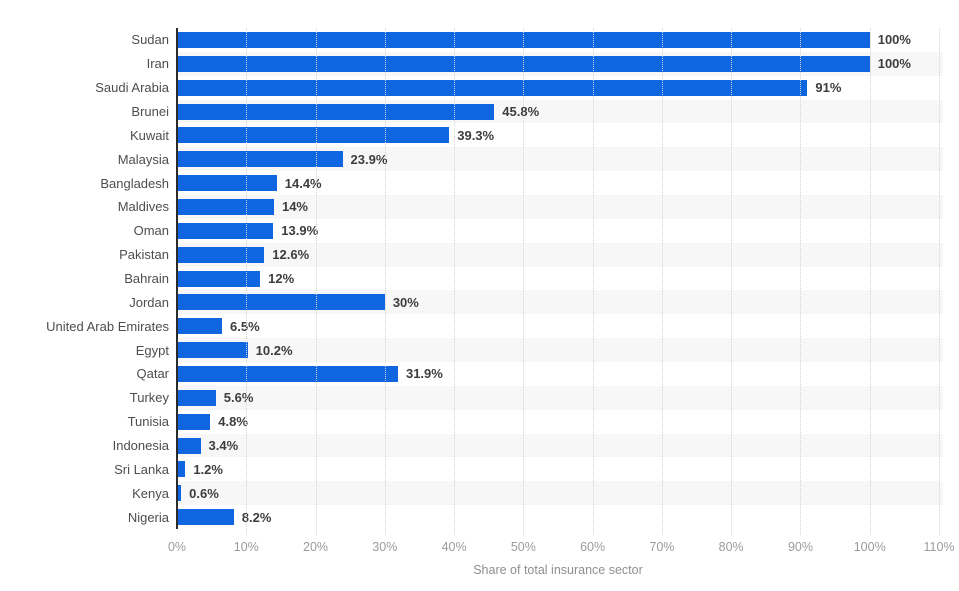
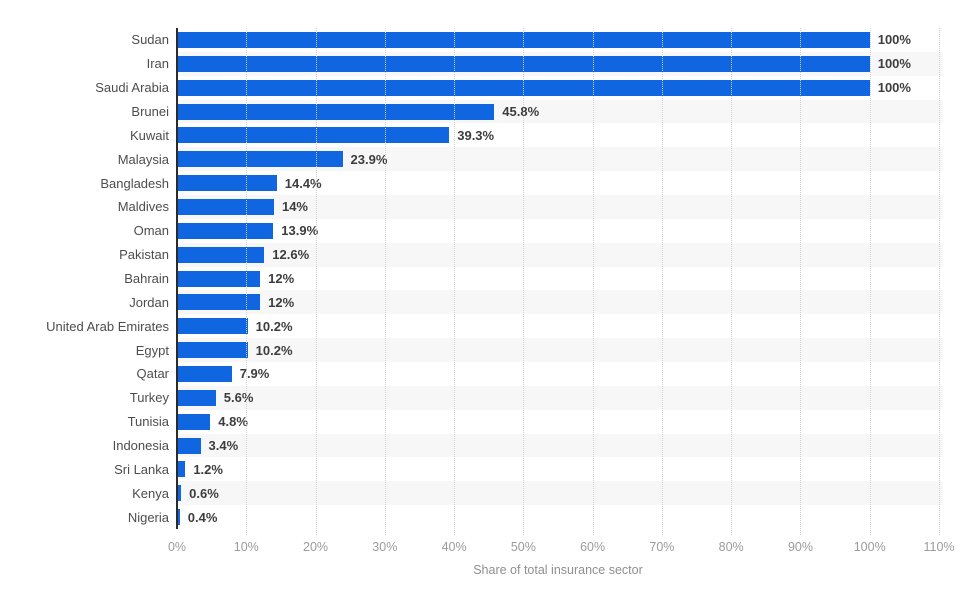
Saudi Arabia: 91% -> 100%
Jordan: 30% -> 12%
United Arab Emirates: 6.5% -> 10.2%
Qatar: 31.9% -> 7.9%
Nigeria: 8.2% -> 0.4%
